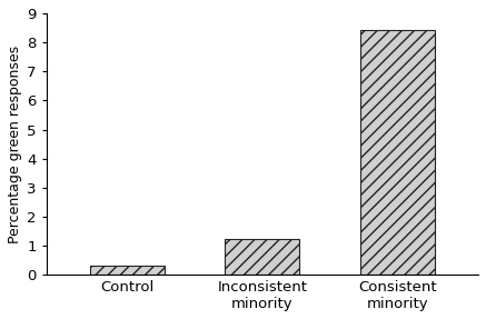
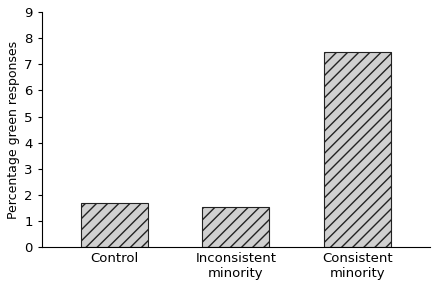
Control: 0.32 -> 1.70
Inconsistent minority: 1.25 -> 1.55
Consistent minority: 8.42 -> 7.45
